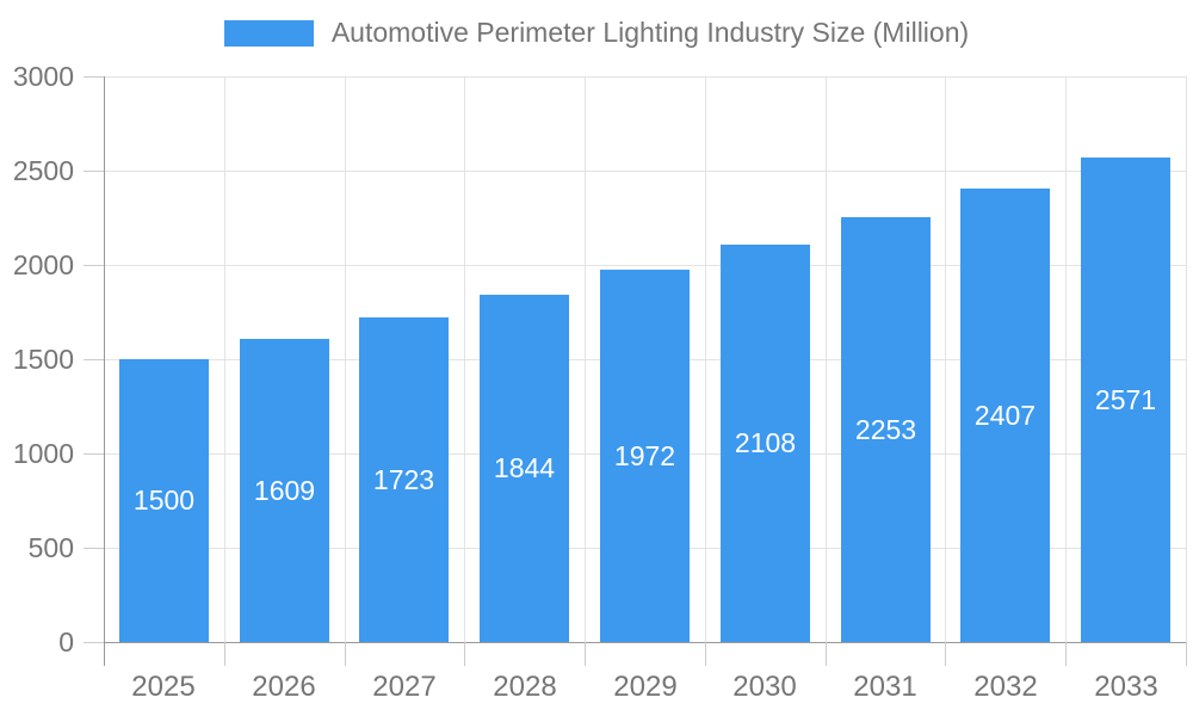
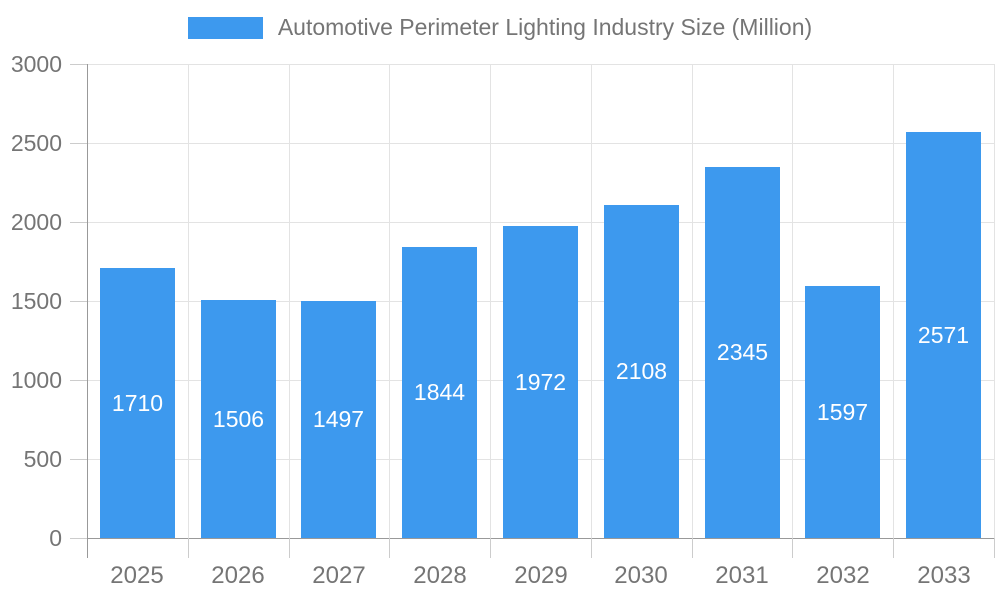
2025: 1500 -> 1710
2026: 1609 -> 1506
2027: 1723 -> 1497
2031: 2253 -> 2345
2032: 2407 -> 1597
